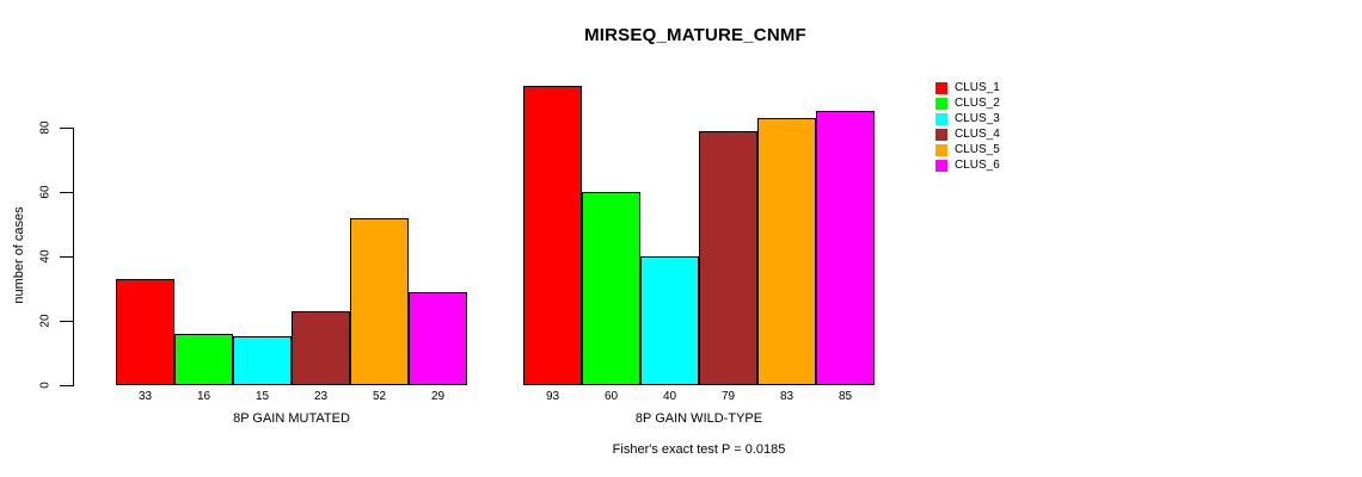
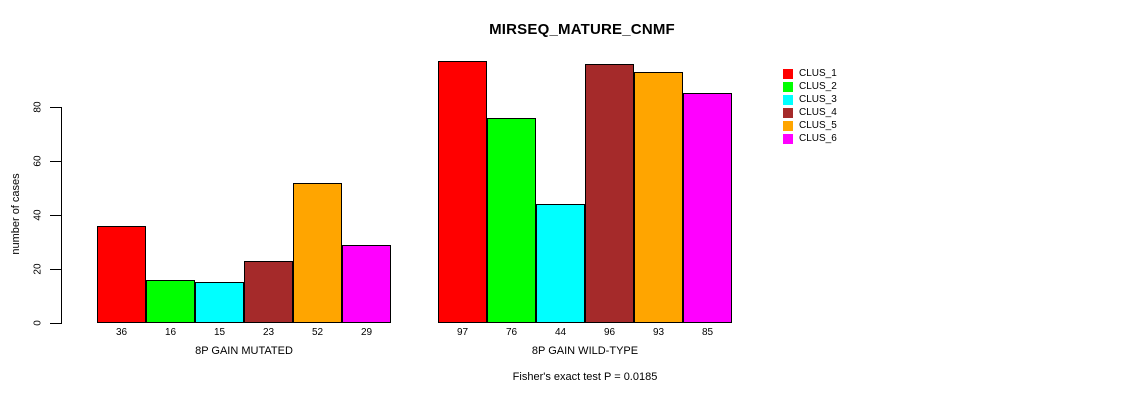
CLUS_1/8P GAIN MUTATED: 33 -> 36
CLUS_1/8P GAIN WILD-TYPE: 93 -> 97
CLUS_2/8P GAIN WILD-TYPE: 60 -> 76
CLUS_3/8P GAIN WILD-TYPE: 40 -> 44
CLUS_4/8P GAIN WILD-TYPE: 79 -> 96
CLUS_5/8P GAIN WILD-TYPE: 83 -> 93
